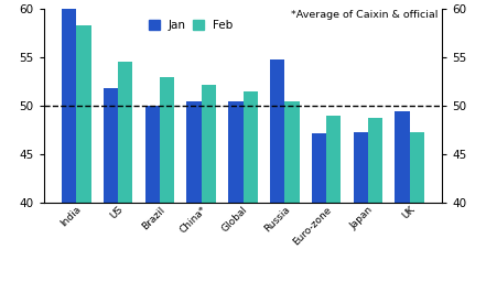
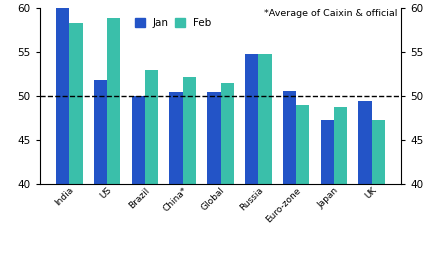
Feb/US: 54.5 -> 58.8
Feb/Russia: 50.5 -> 54.8
Jan/Euro-zone: 47.2 -> 50.6
